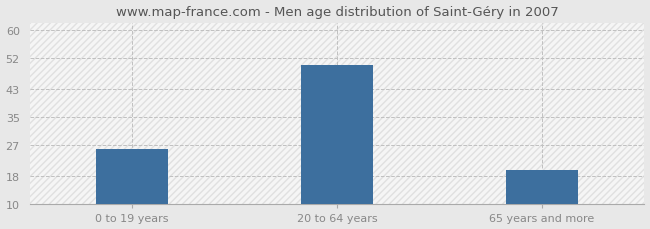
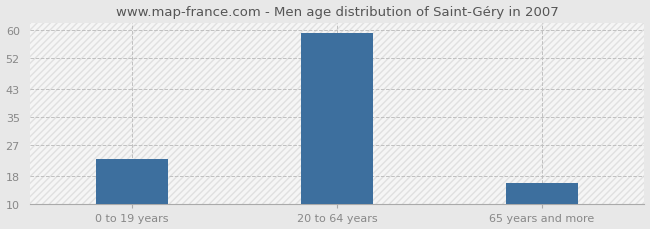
0 to 19 years: 26 -> 23
20 to 64 years: 50 -> 59
65 years and more: 20 -> 16
